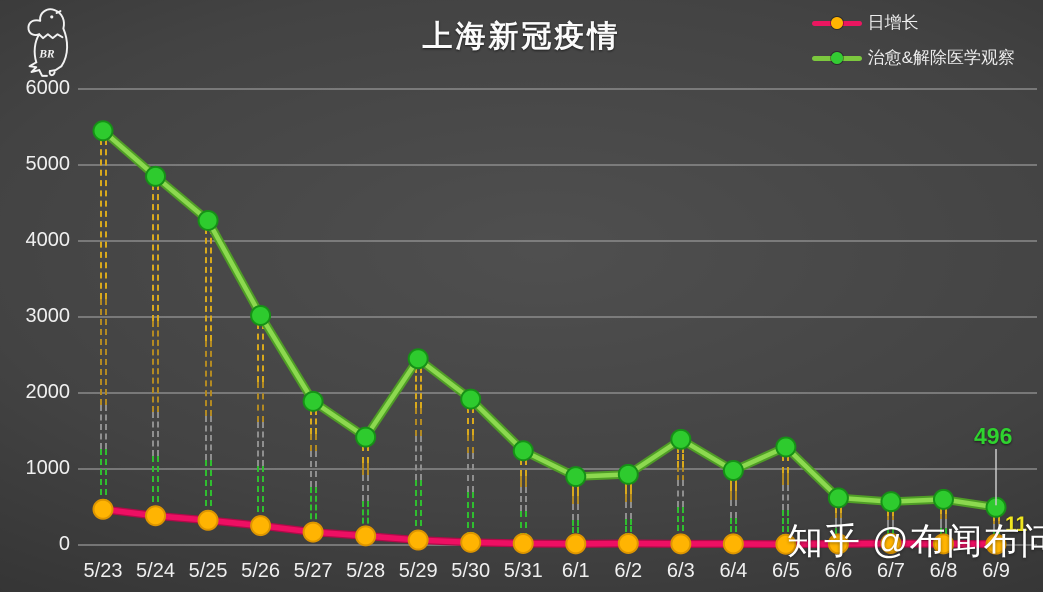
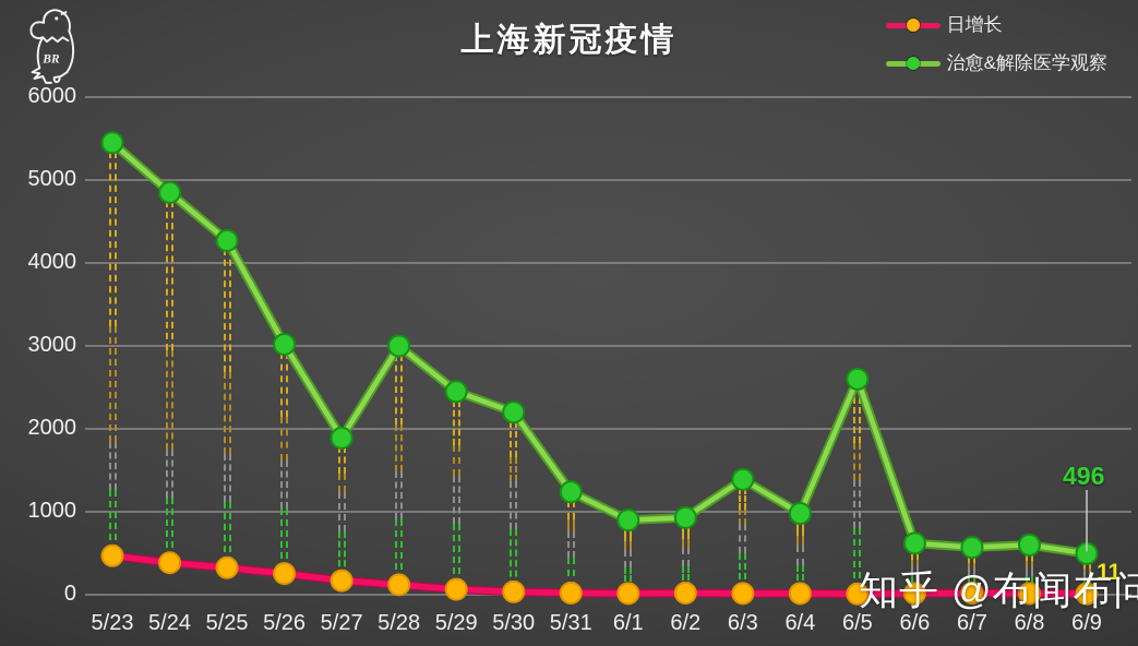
治愈&解除医学观察/5/28: 1400 -> 3000
治愈&解除医学观察/5/30: 1900 -> 2200
治愈&解除医学观察/6/5: 1300 -> 2600
